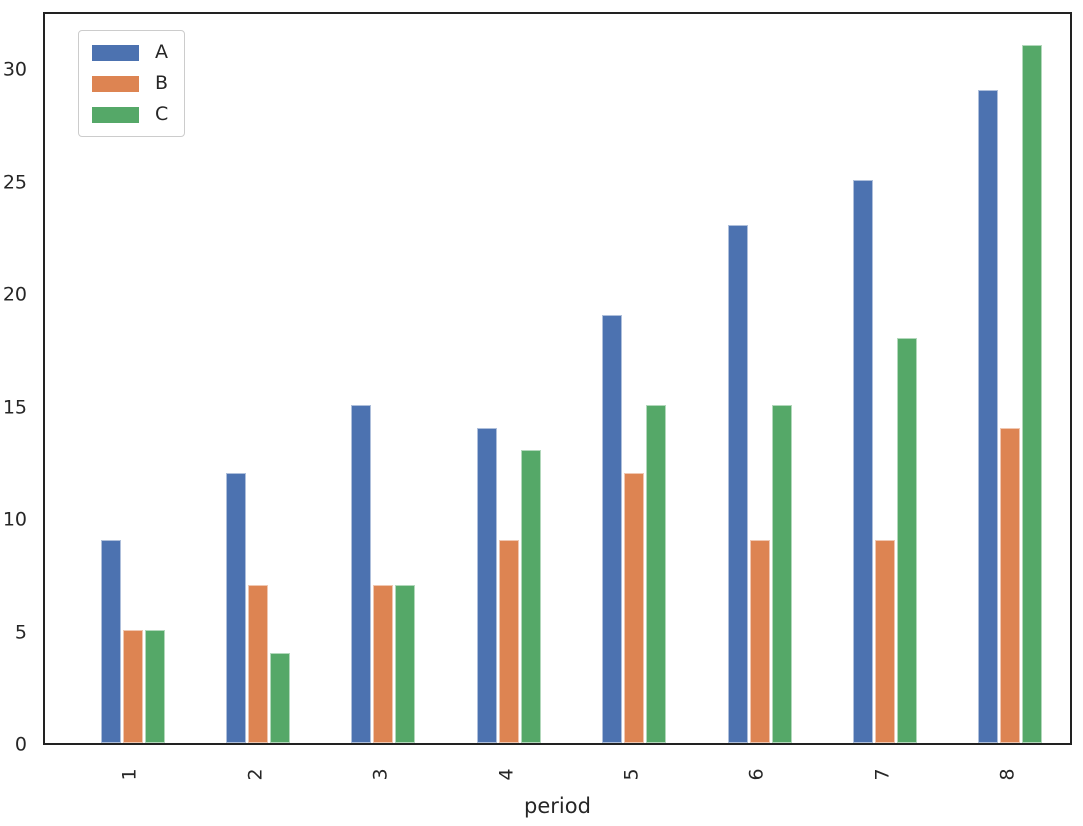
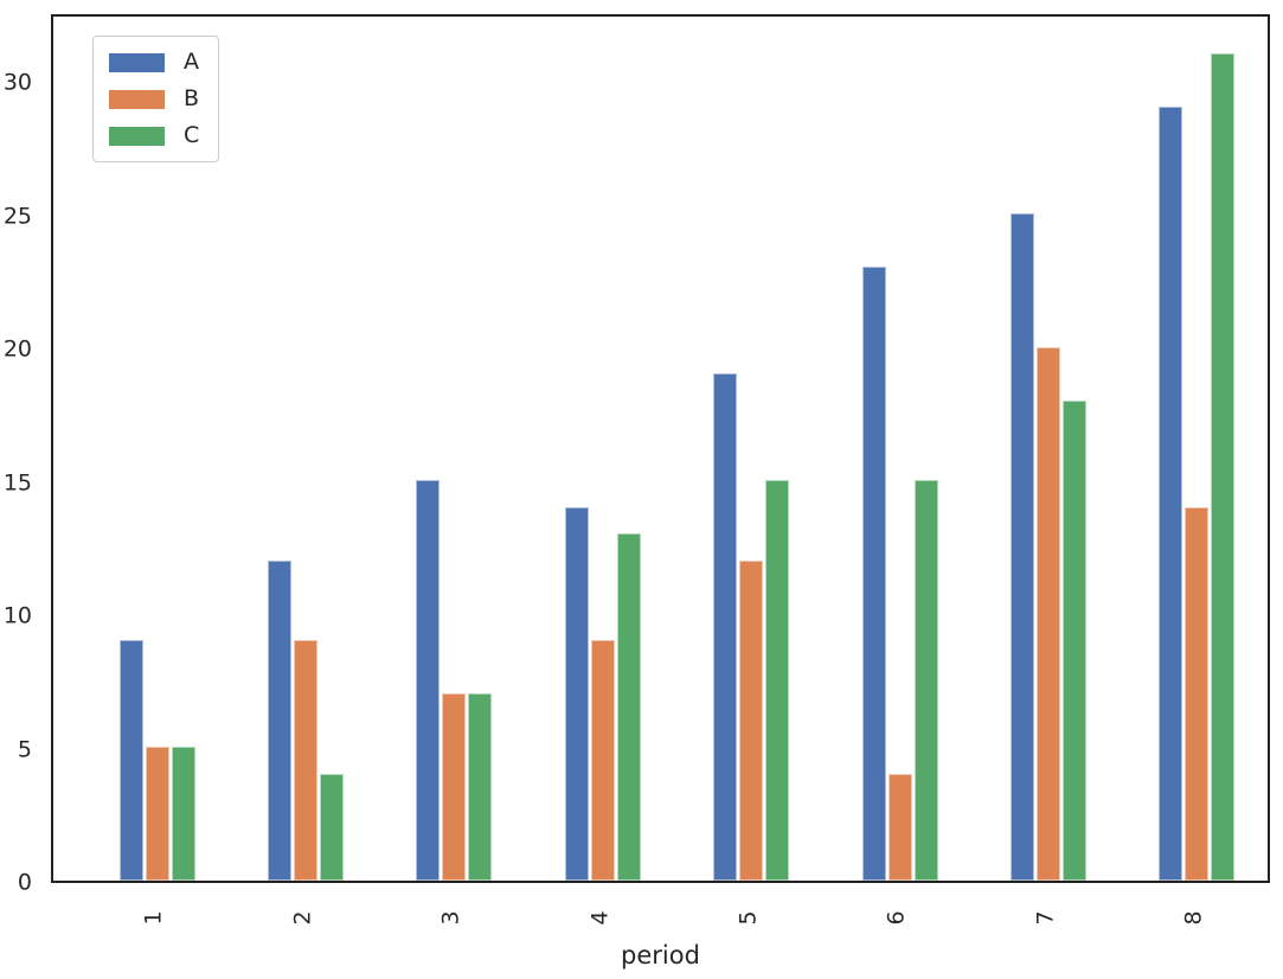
B/2: 7 -> 9
B/6: 9 -> 4
B/7: 9 -> 20
